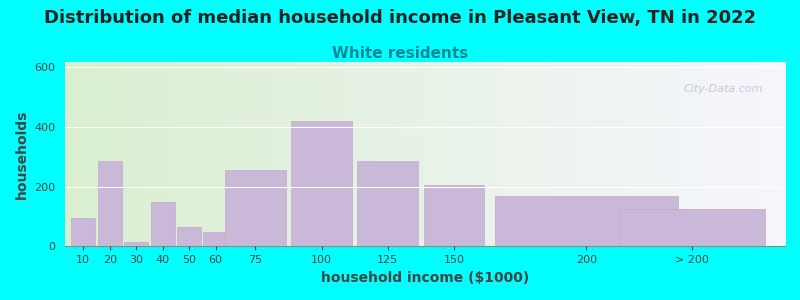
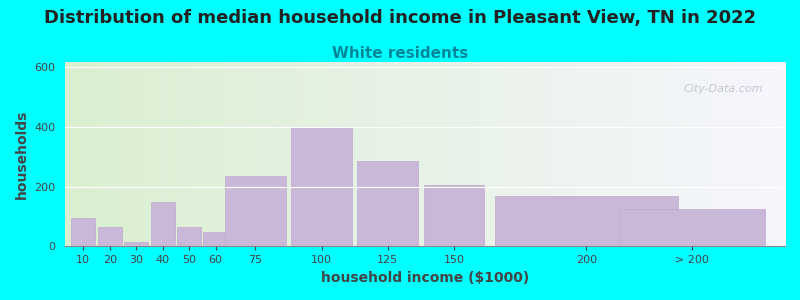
20: 285 -> 65
75: 255 -> 235
100: 420 -> 400
